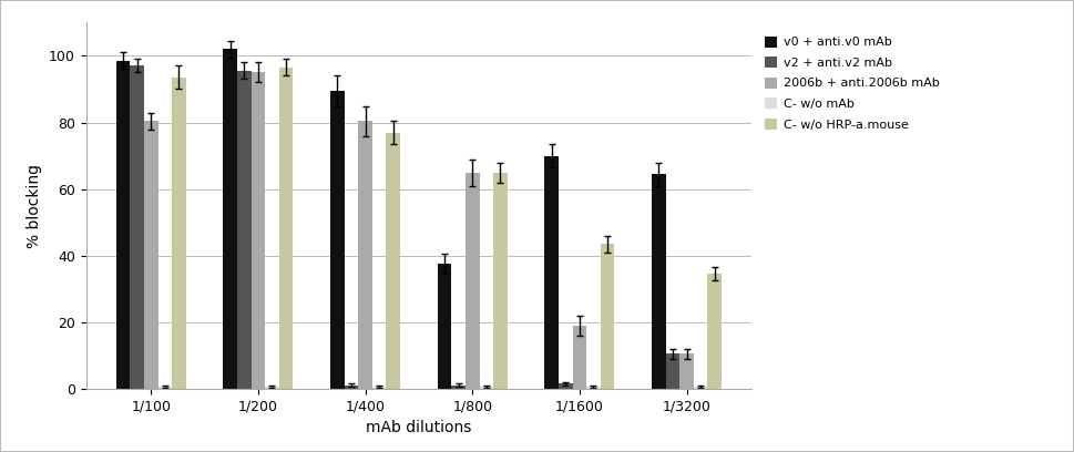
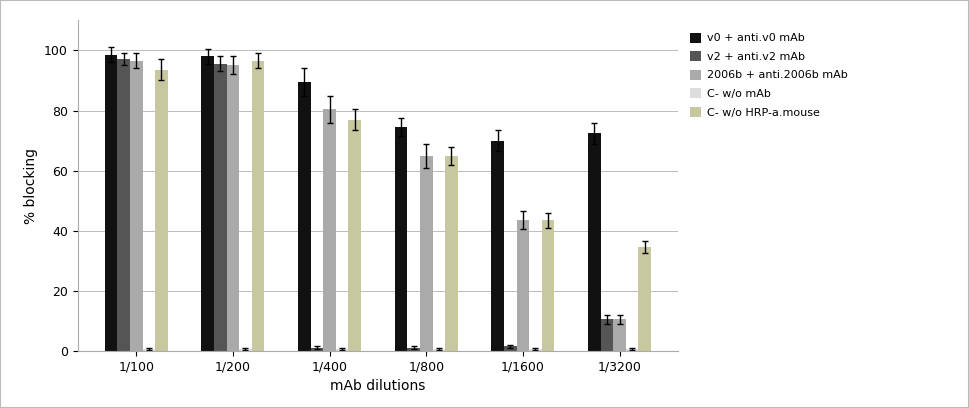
2006b + anti.2006b mAb/1/100: 80.5 -> 96.5
v0 + anti.v0 mAb/1/200: 102.0 -> 98.0
v0 + anti.v0 mAb/1/800: 37.5 -> 74.5
2006b + anti.2006b mAb/1/1600: 19.0 -> 43.5
v0 + anti.v0 mAb/1/3200: 64.5 -> 72.5
